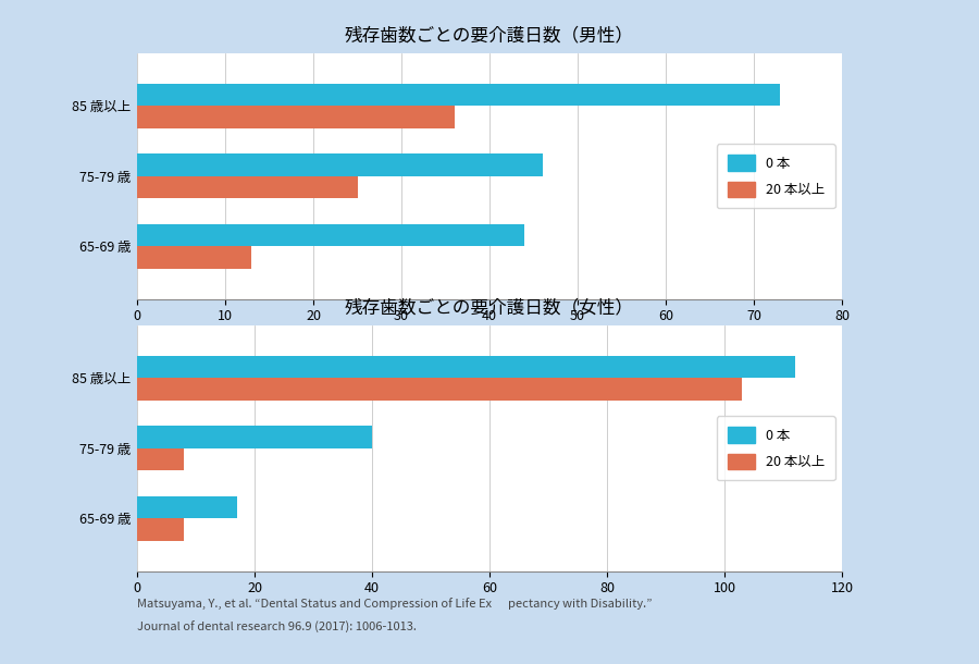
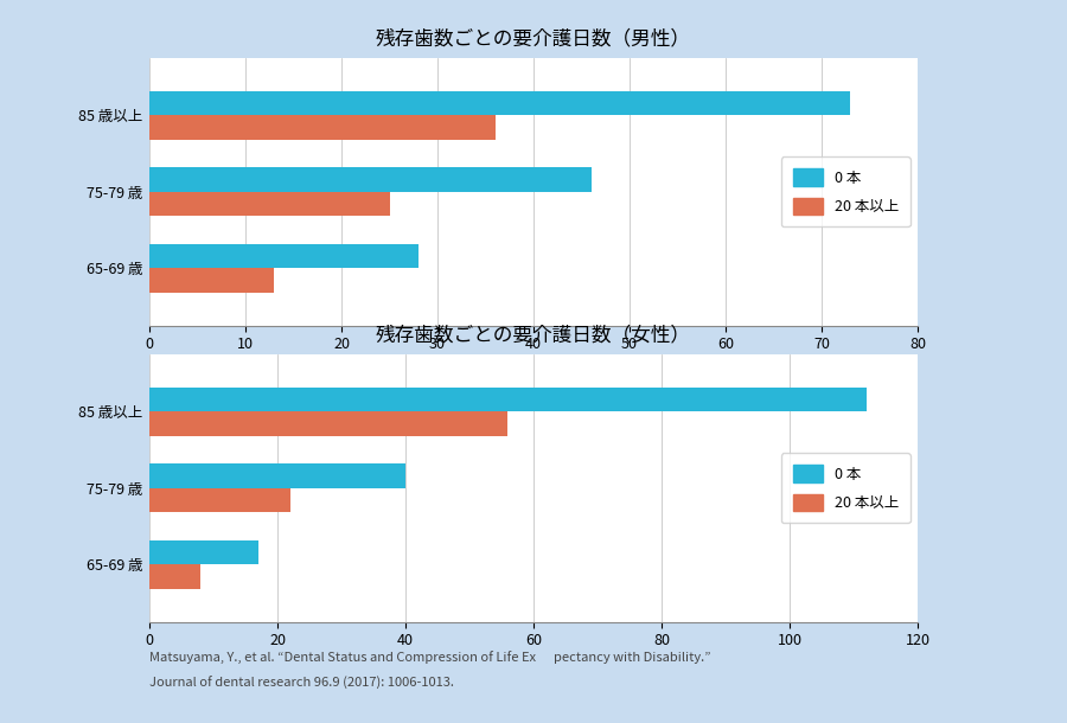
残存歯数ごとの要介護日数（男性）/0 本/65-69 歳: 44 -> 28
残存歯数ごとの要介護日数（女性）/20 本以上/85 歳以上: 103 -> 56
残存歯数ごとの要介護日数（女性）/20 本以上/75-79 歳: 8 -> 22
